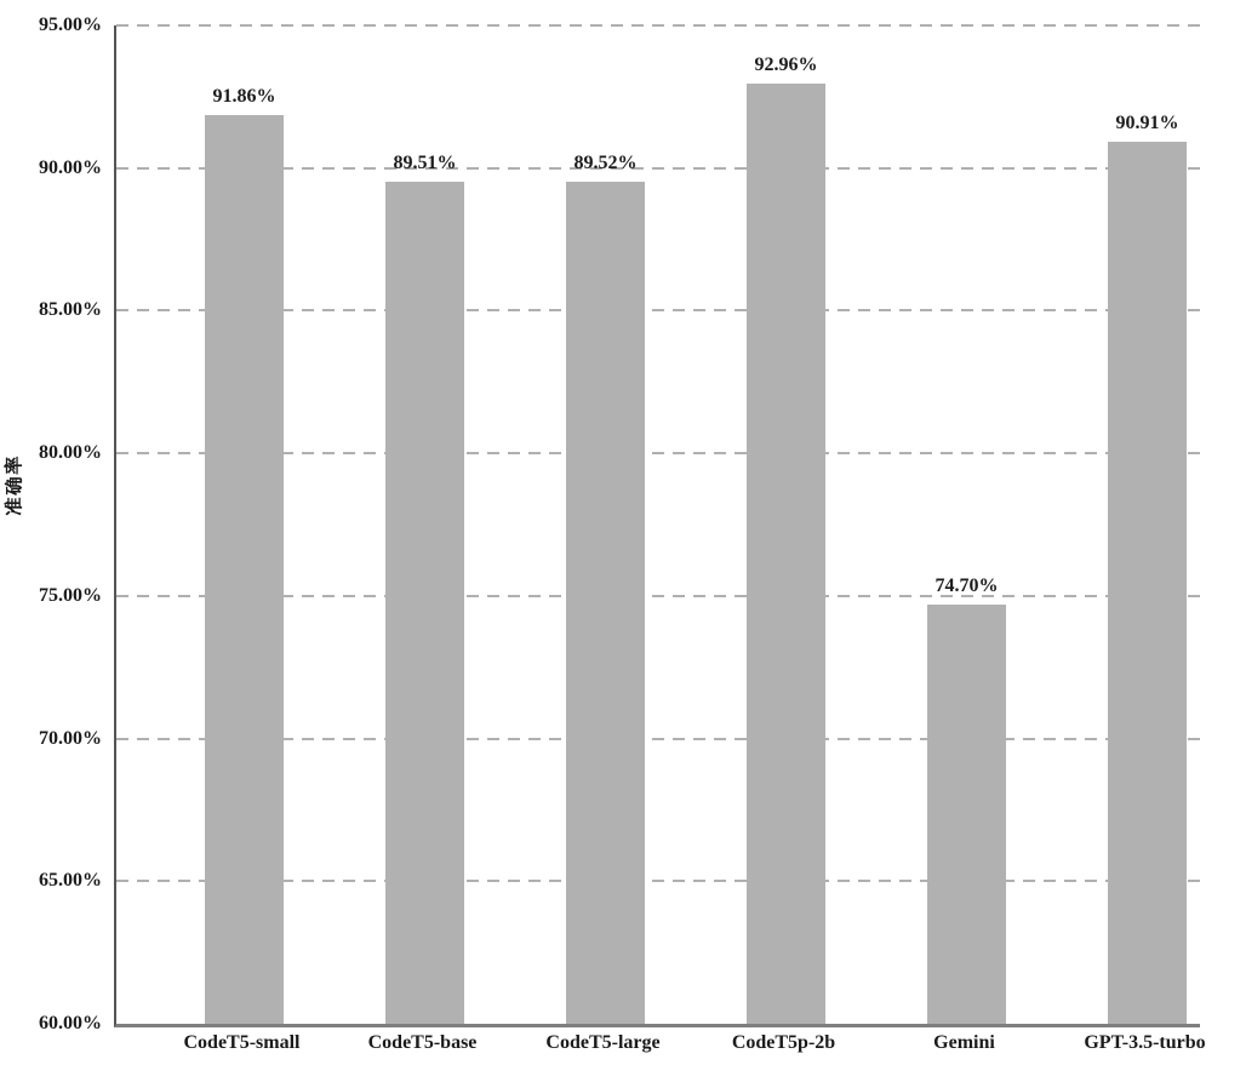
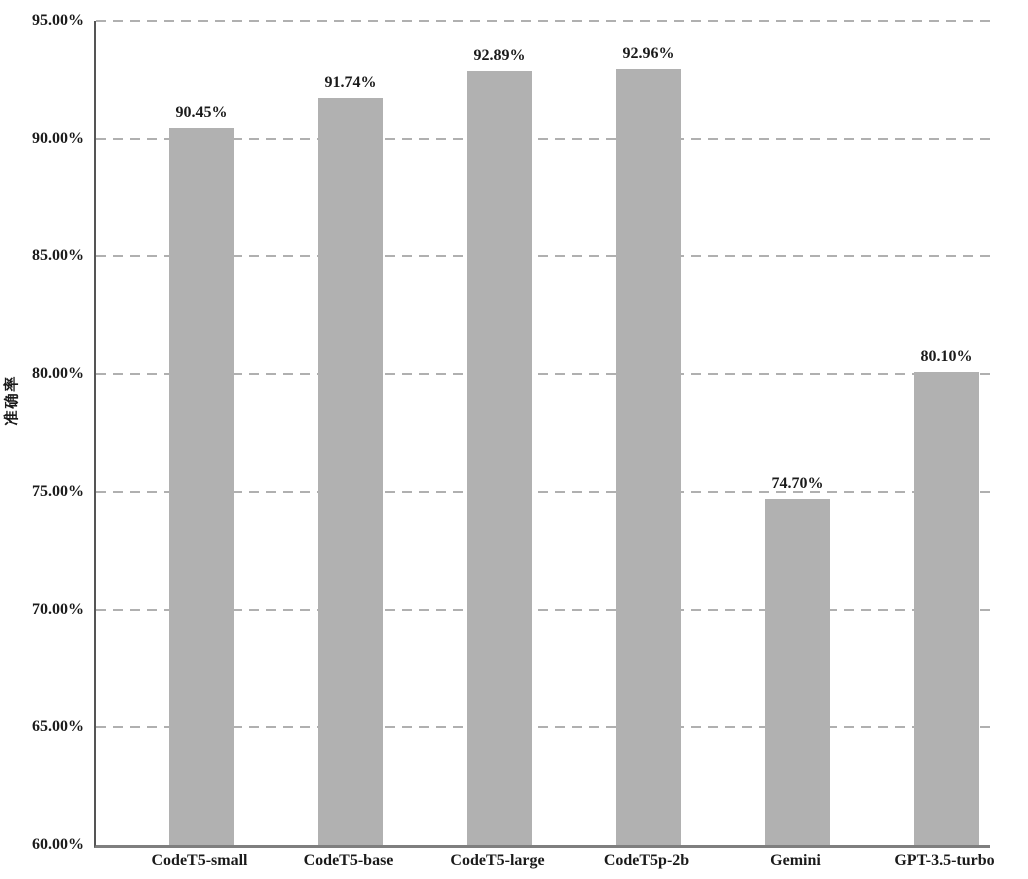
CodeT5-small: 91.86% -> 90.45%
CodeT5-base: 89.51% -> 91.74%
CodeT5-large: 89.52% -> 92.89%
GPT-3.5-turbo: 90.91% -> 80.10%
